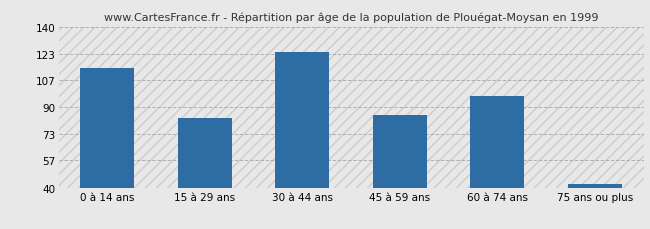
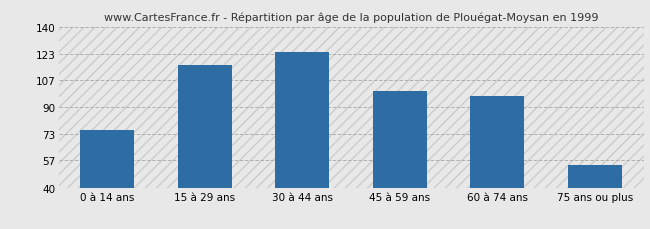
0 à 14 ans: 114 -> 76
15 à 29 ans: 83 -> 116
45 à 59 ans: 85 -> 100
75 ans ou plus: 42 -> 54
